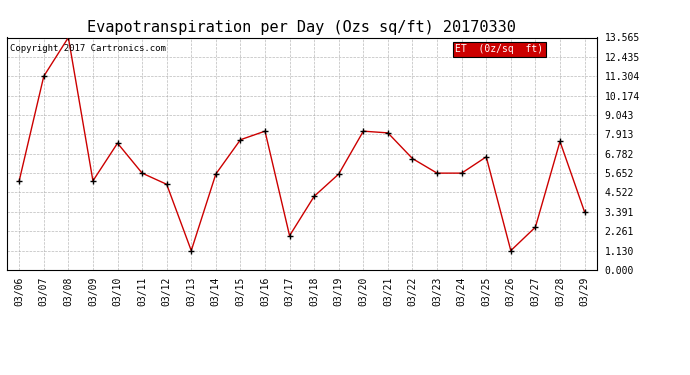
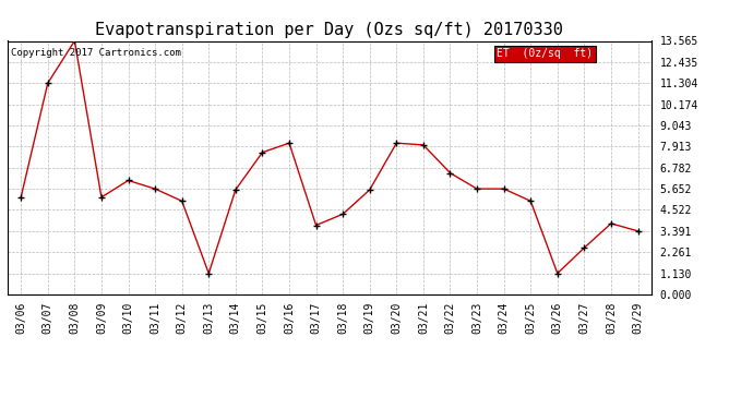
03/10: 7.4 -> 6.1
03/17: 2.0 -> 3.7
03/25: 6.6 -> 5.0
03/28: 7.5 -> 3.8
